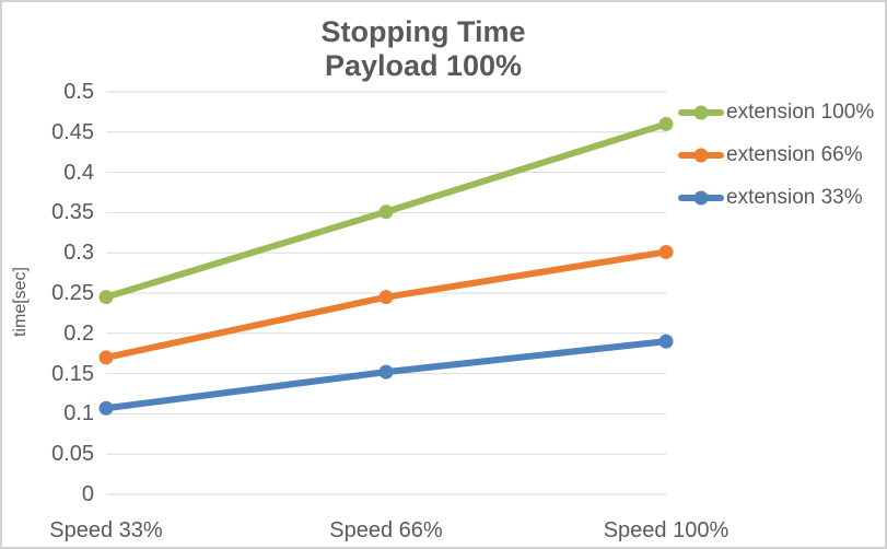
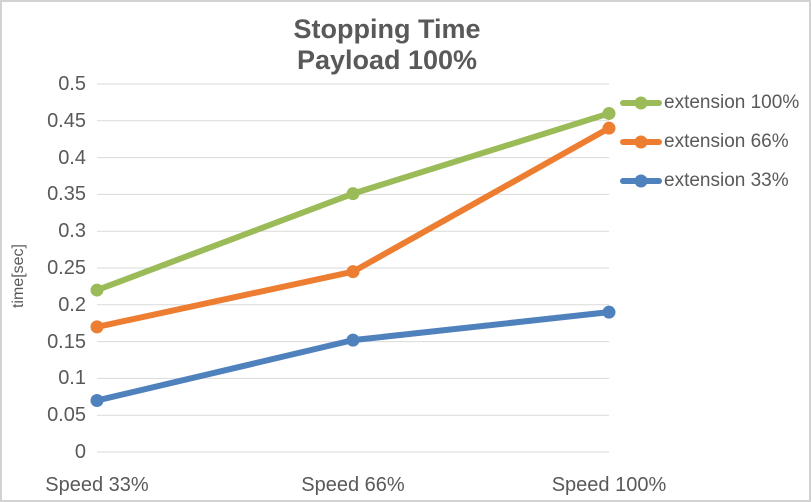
extension 100%/Speed 33%: 0.24 -> 0.22
extension 33%/Speed 33%: 0.11 -> 0.07
extension 66%/Speed 100%: 0.30 -> 0.44
